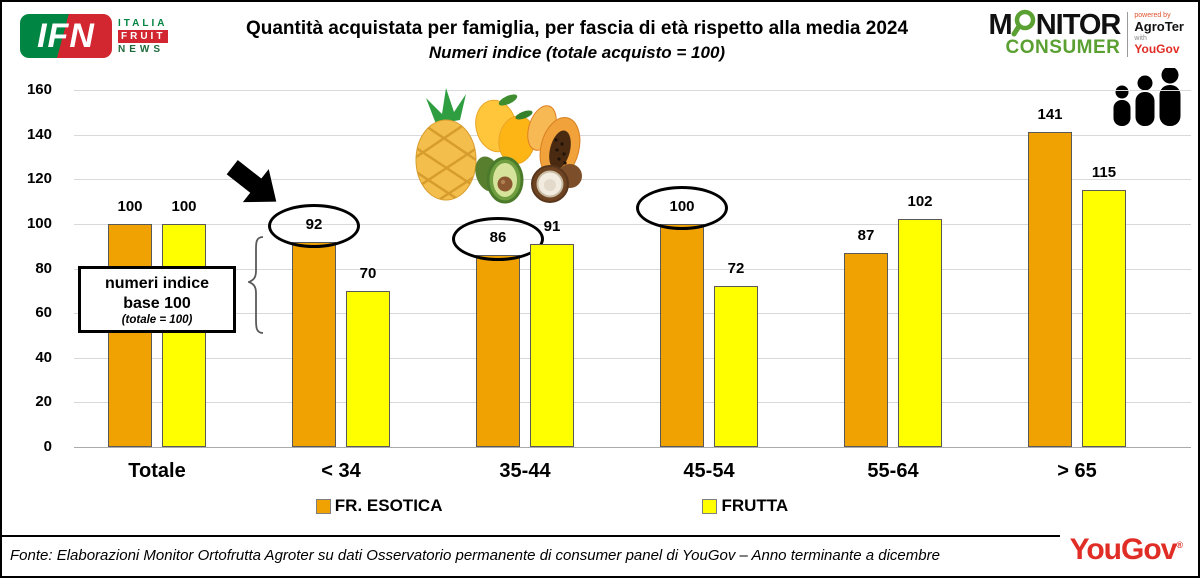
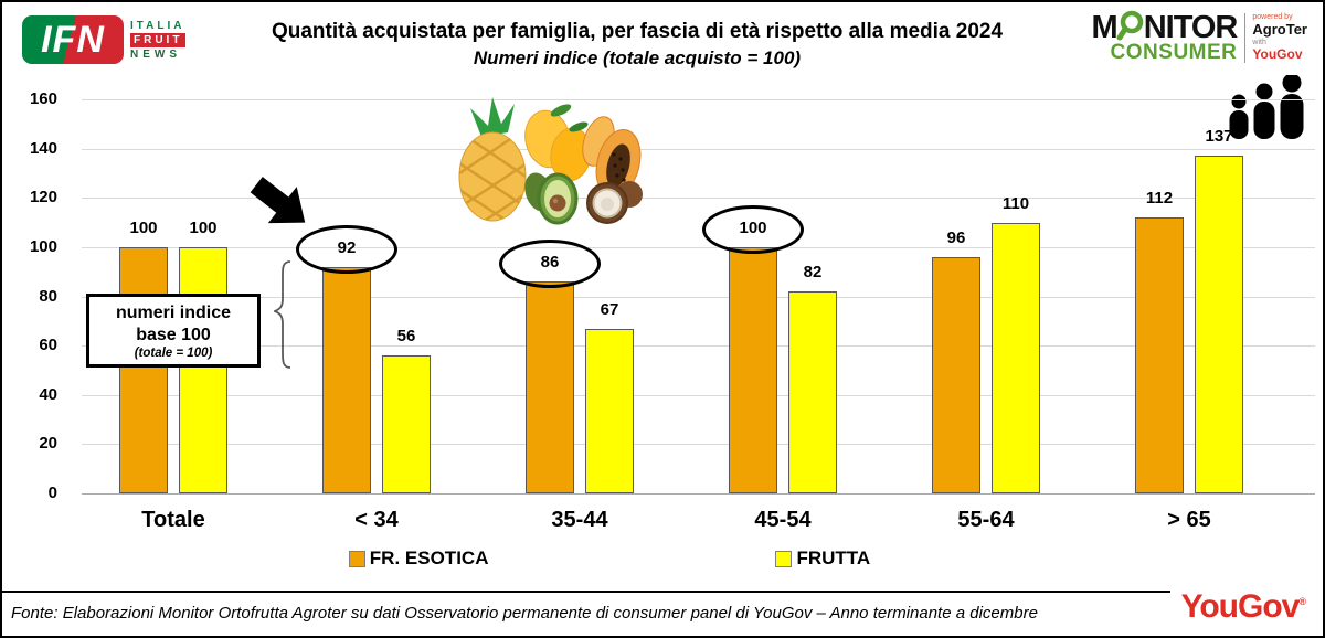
FRUTTA/< 34: 70 -> 56
FRUTTA/35-44: 91 -> 67
FRUTTA/45-54: 72 -> 82
FR. ESOTICA/55-64: 87 -> 96
FRUTTA/55-64: 102 -> 110
FR. ESOTICA/> 65: 141 -> 112
FRUTTA/> 65: 115 -> 137
